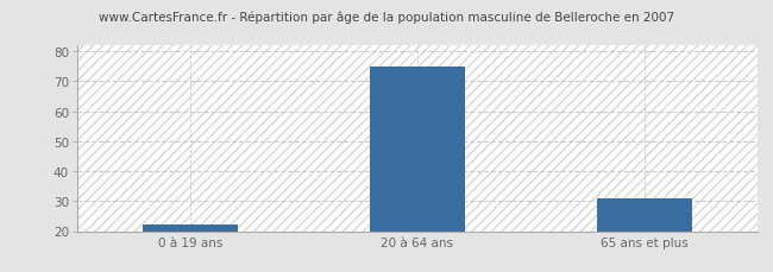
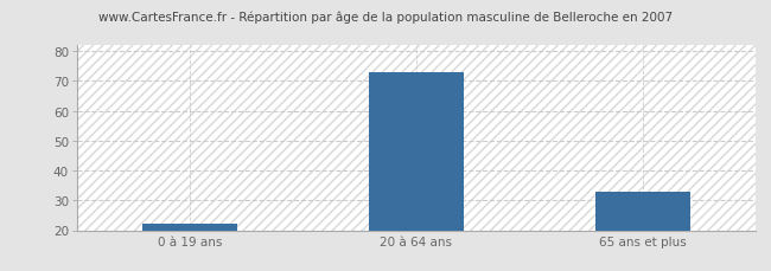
20 à 64 ans: 75 -> 73
65 ans et plus: 31 -> 33
